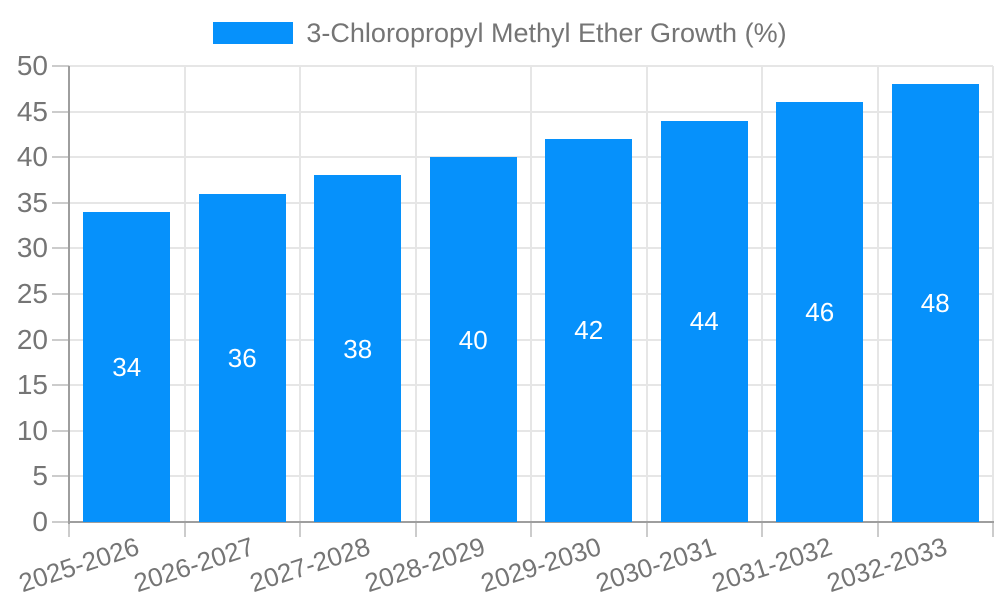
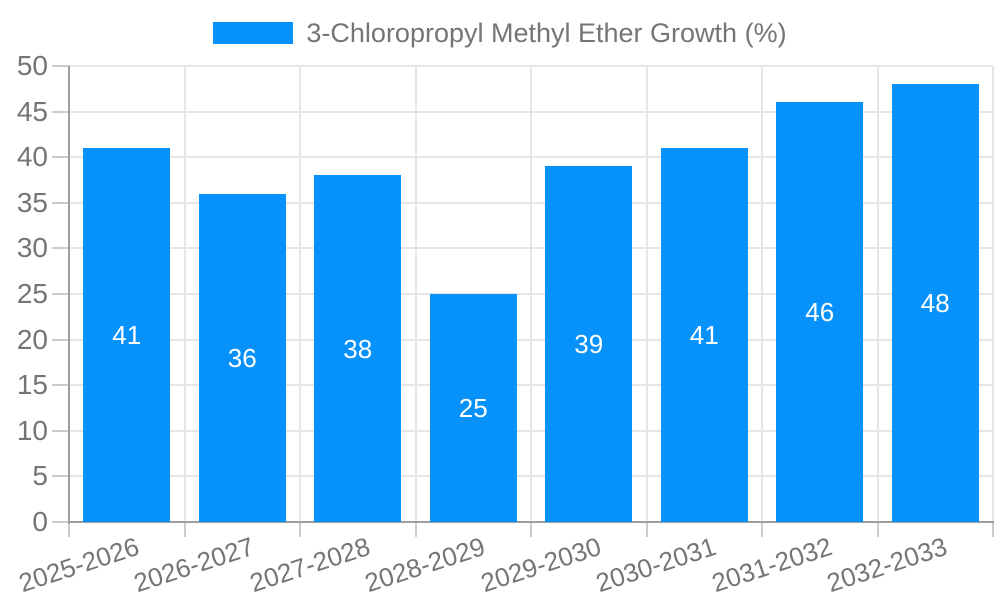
2025-2026: 34 -> 41
2028-2029: 40 -> 25
2029-2030: 42 -> 39
2030-2031: 44 -> 41
